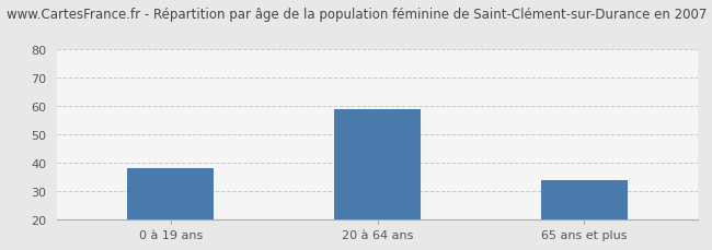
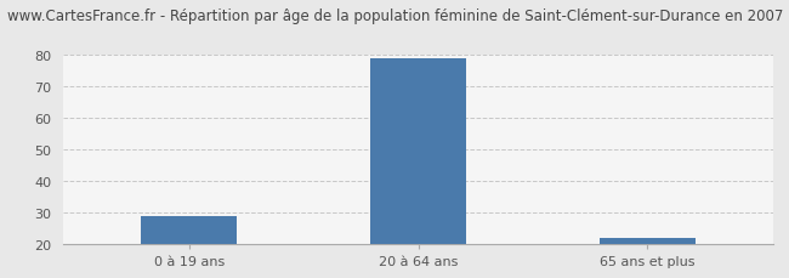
0 à 19 ans: 38 -> 29
20 à 64 ans: 59 -> 79
65 ans et plus: 34 -> 22
